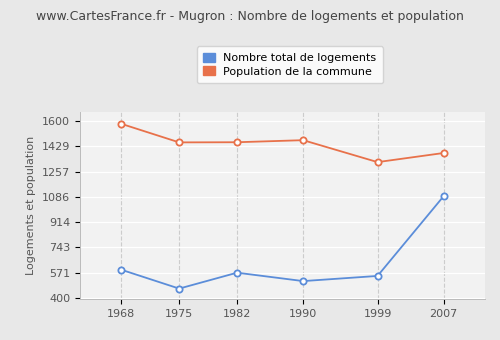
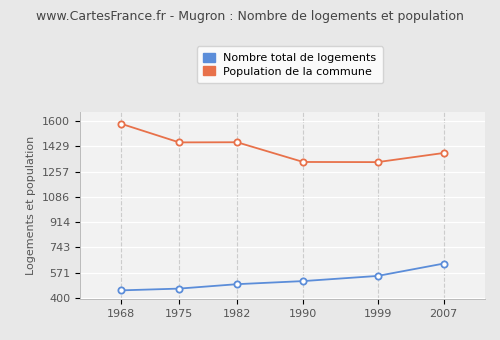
Nombre total de logements/1968: 590 -> 450
Nombre total de logements/1982: 570 -> 490
Population de la commune/1990: 1470 -> 1320
Nombre total de logements/2007: 1090 -> 630
